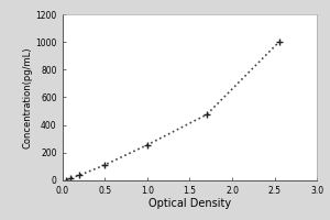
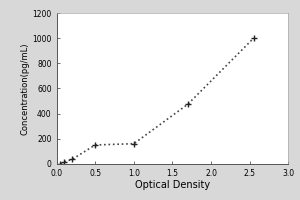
0.5: 110 -> 150
1.0: 260 -> 160
